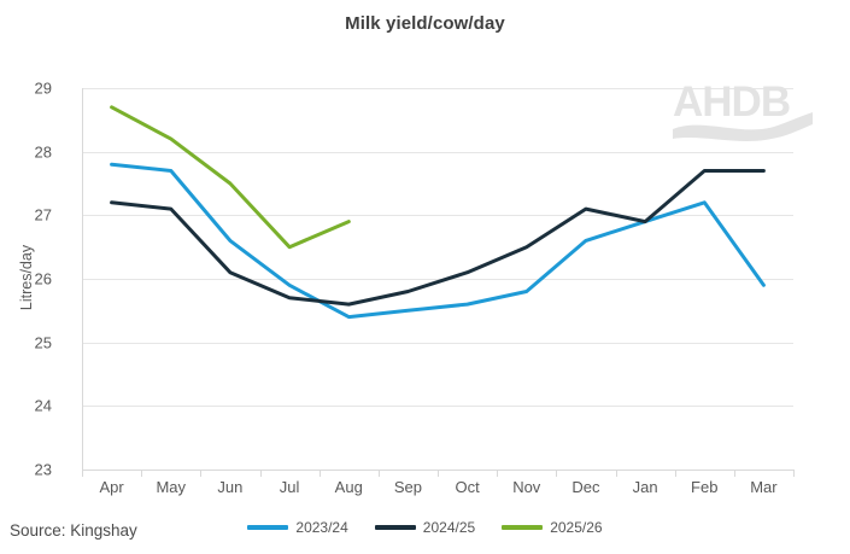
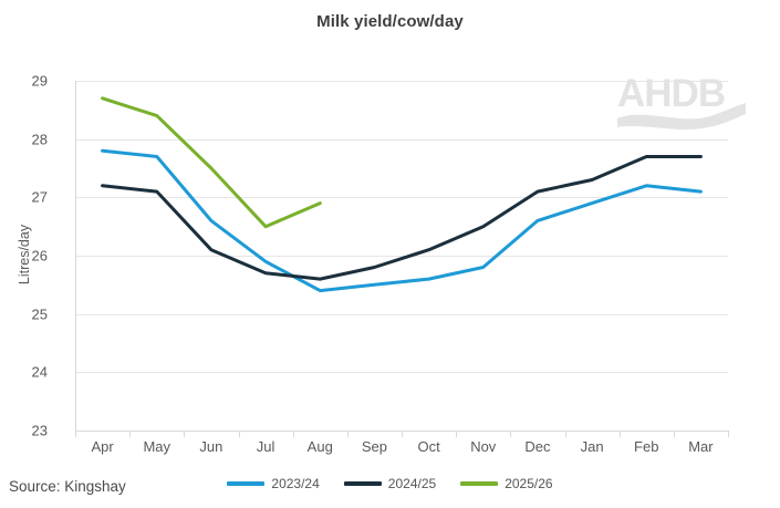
2025/26/May: 28.2 -> 28.4
2024/25/Jan: 26.9 -> 27.3
2023/24/Mar: 25.9 -> 27.1
